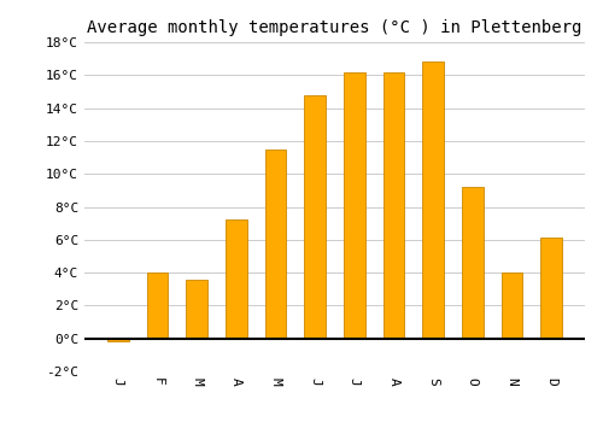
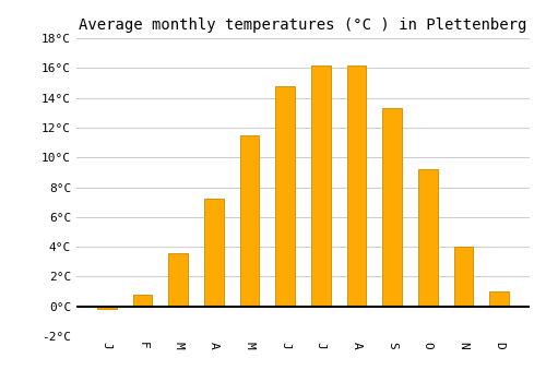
F: 4.0°C -> 0.8°C
S: 16.8°C -> 13.3°C
D: 6.1°C -> 1.0°C
